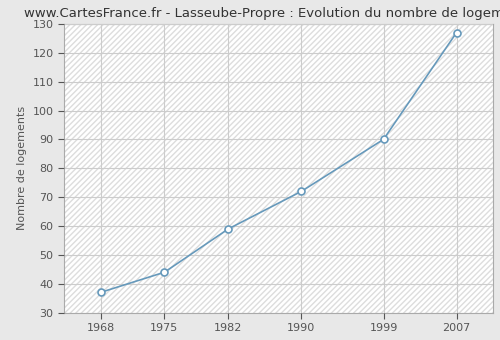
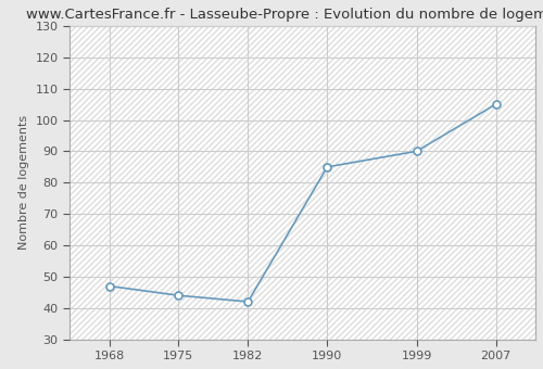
1968: 37 -> 47
1982: 59 -> 42
1990: 72 -> 85
2007: 127 -> 105
